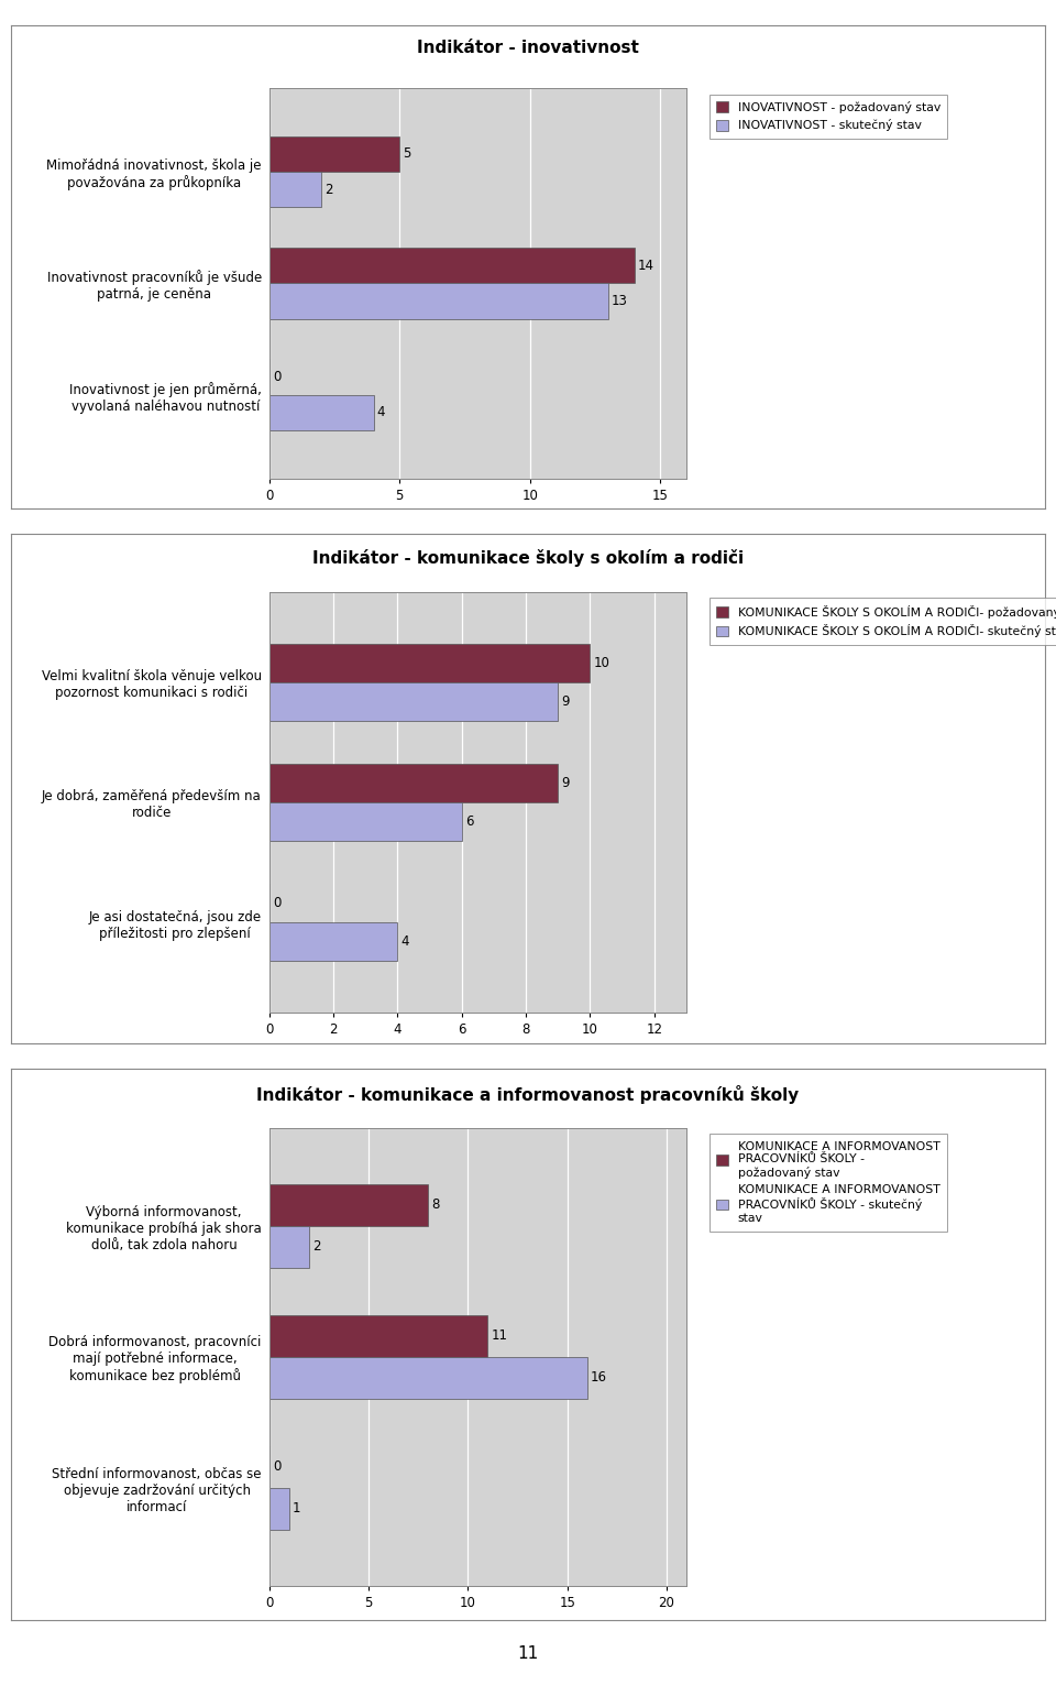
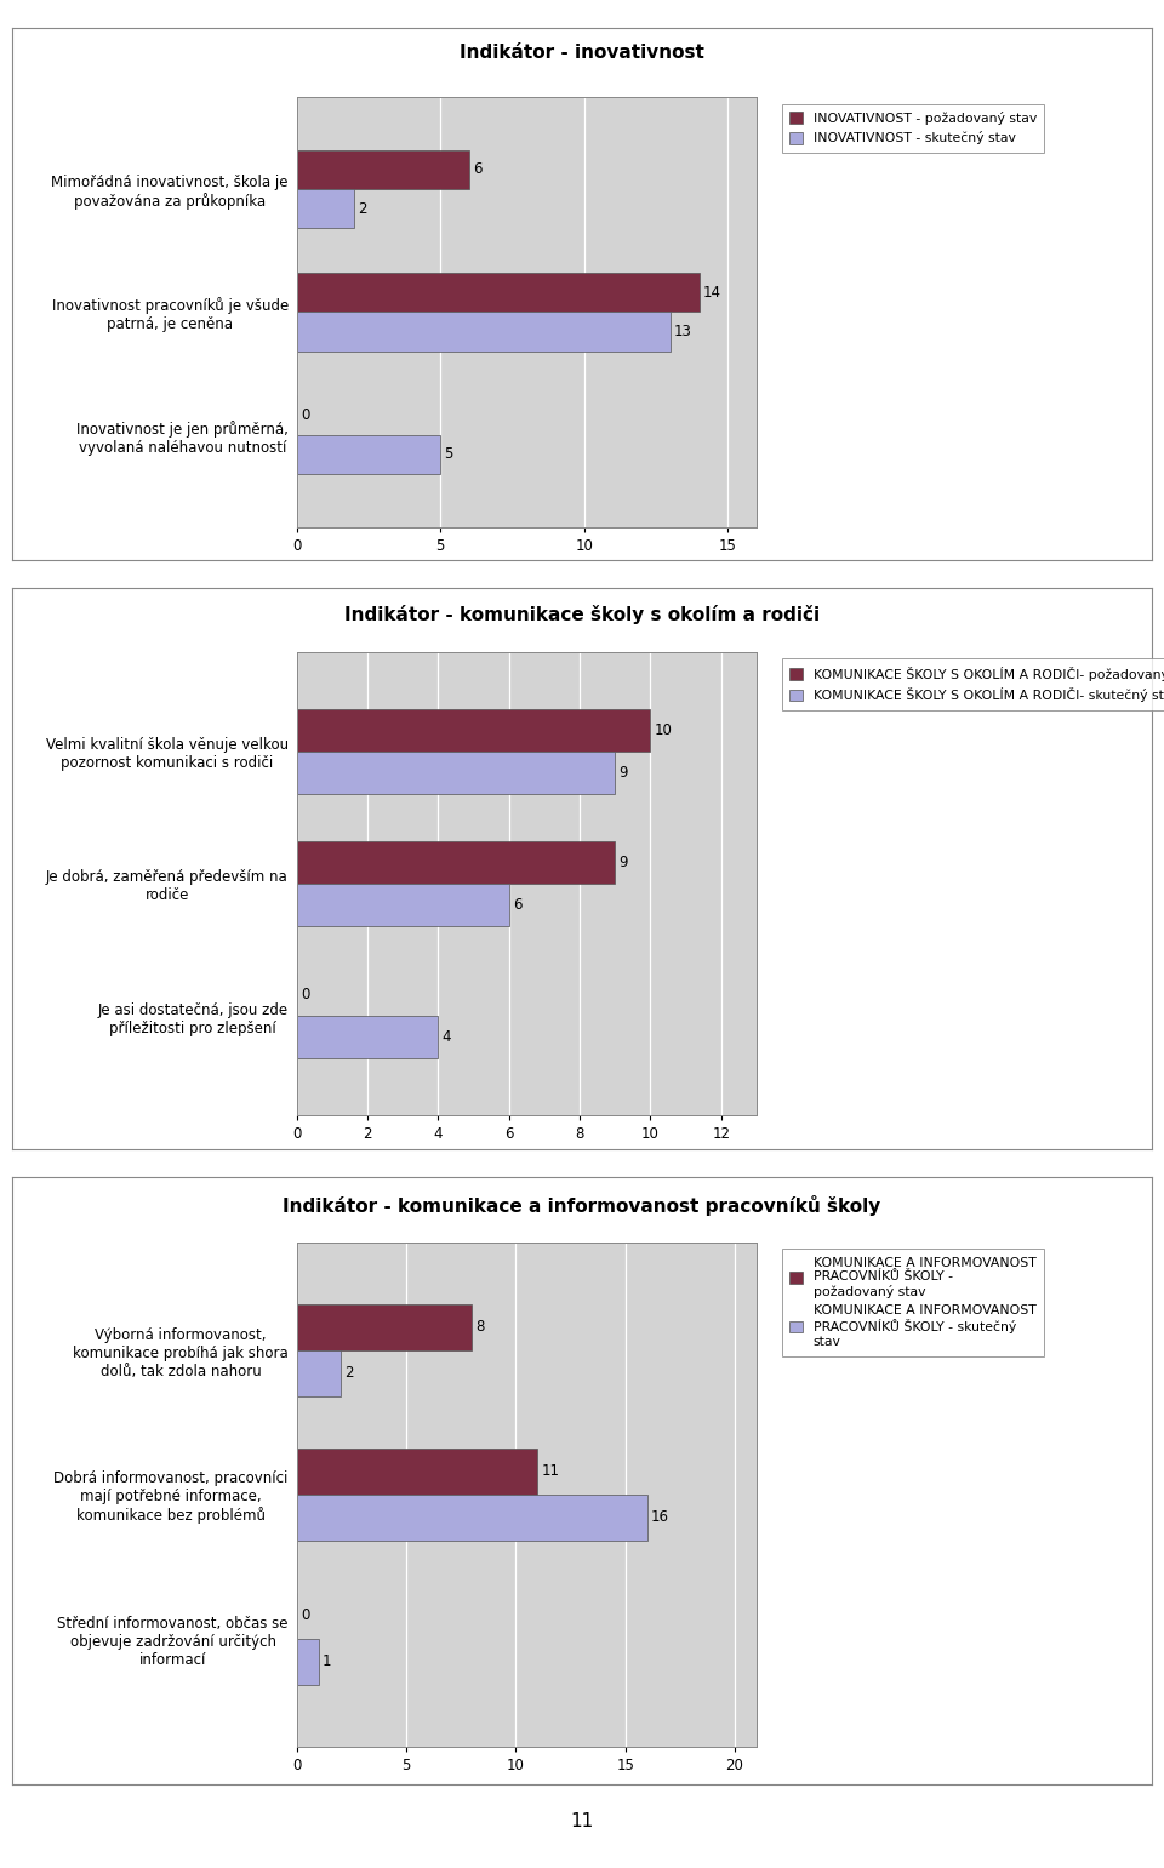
INOVATIVNOST - požadovaný stav/Mimořádná inovativnost, škola je považována za průkopníka: 5 -> 6
INOVATIVNOST - skutečný stav/Inovativnost je jen průměrná, vyvolaná naléhavou nutností: 4 -> 5
